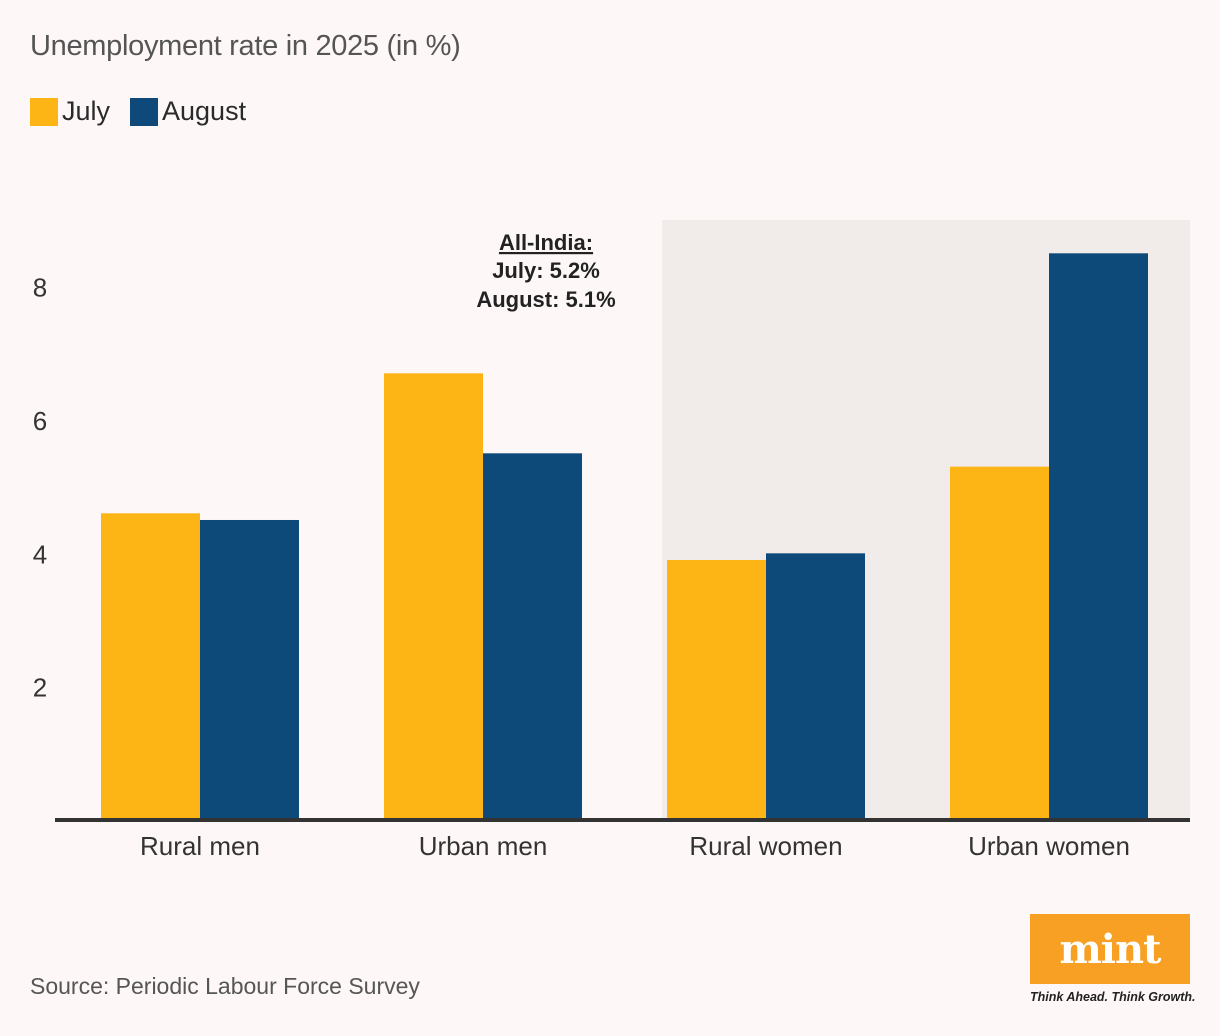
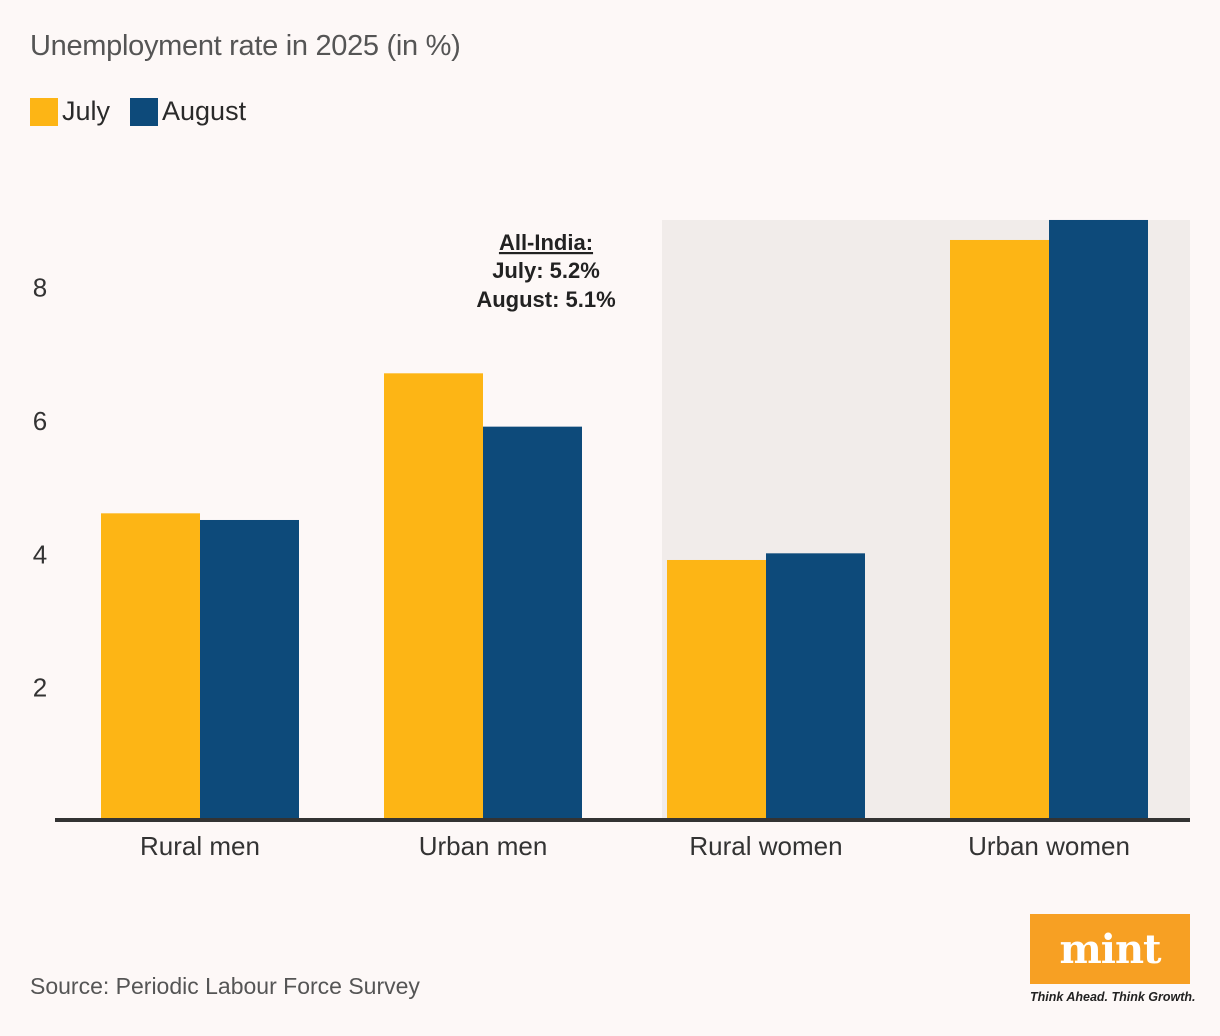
August/Urban men: 5.5 -> 5.9
July/Urban women: 5.3 -> 8.7
August/Urban women: 8.5 -> 9.0
